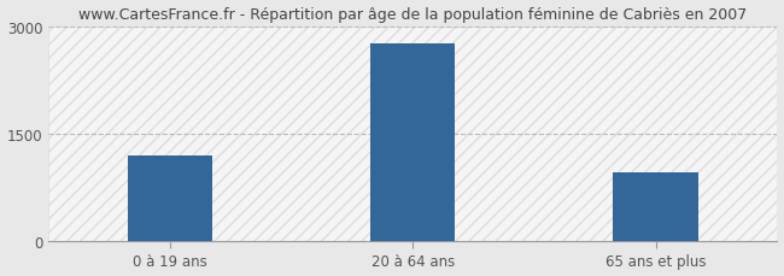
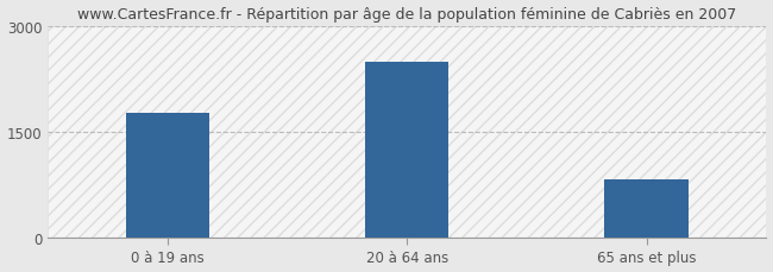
0 à 19 ans: 1200 -> 1760
20 à 64 ans: 2750 -> 2480
65 ans et plus: 950 -> 820
